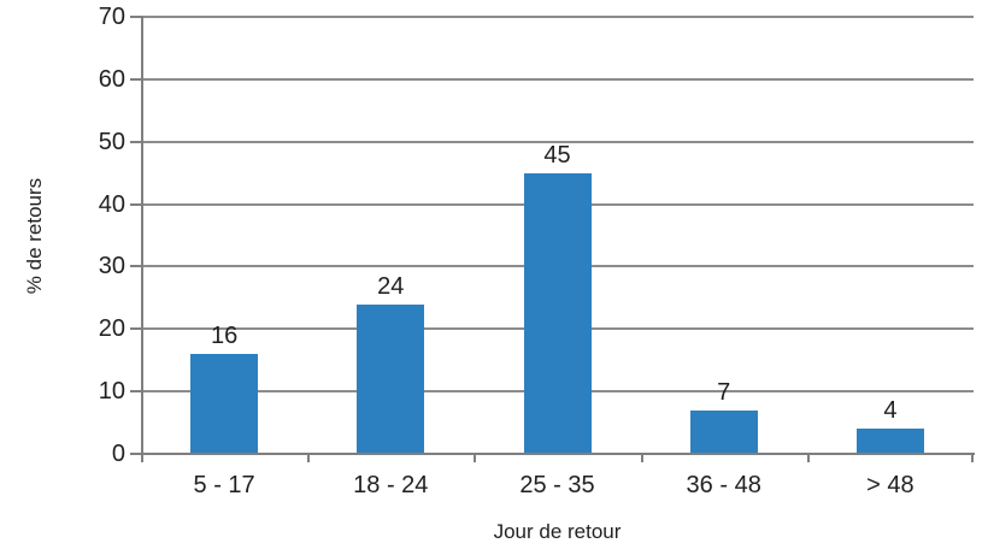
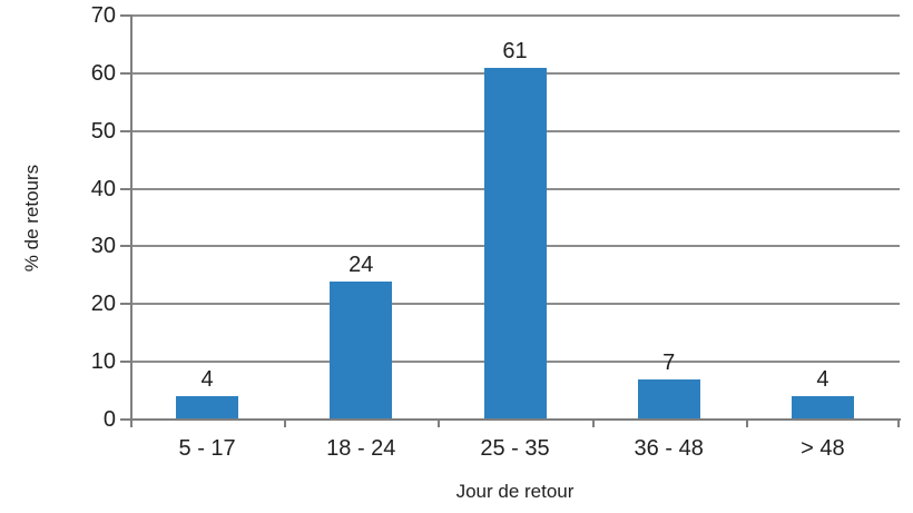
5 - 17: 16 -> 4
25 - 35: 45 -> 61
